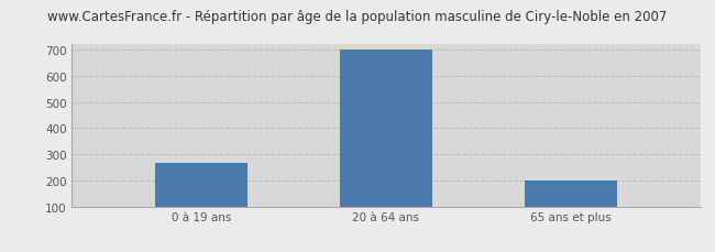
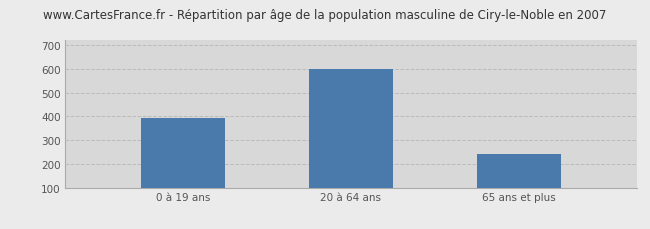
0 à 19 ans: 265 -> 395
20 à 64 ans: 700 -> 600
65 ans et plus: 198 -> 240
